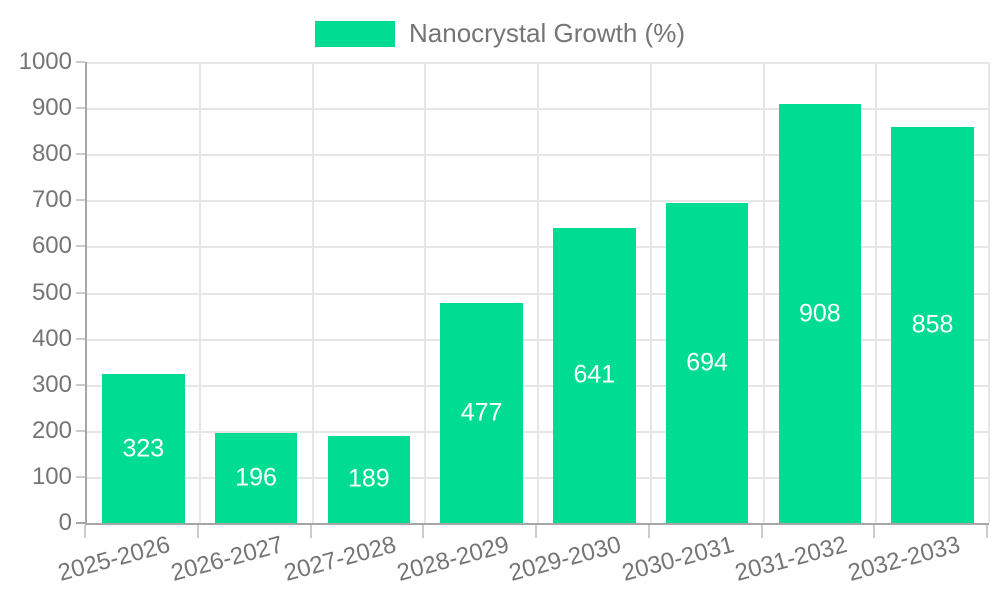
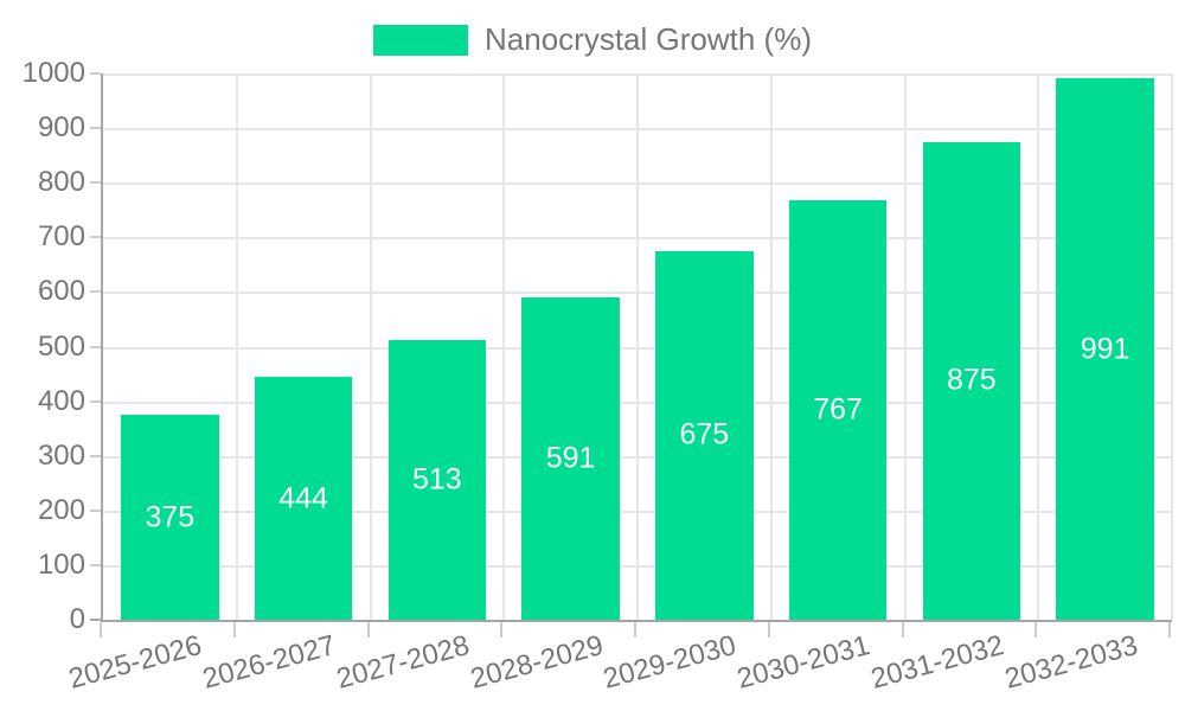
2025-2026: 323 -> 375
2026-2027: 196 -> 444
2027-2028: 189 -> 513
2028-2029: 477 -> 591
2029-2030: 641 -> 675
2030-2031: 694 -> 767
2031-2032: 908 -> 875
2032-2033: 858 -> 991
